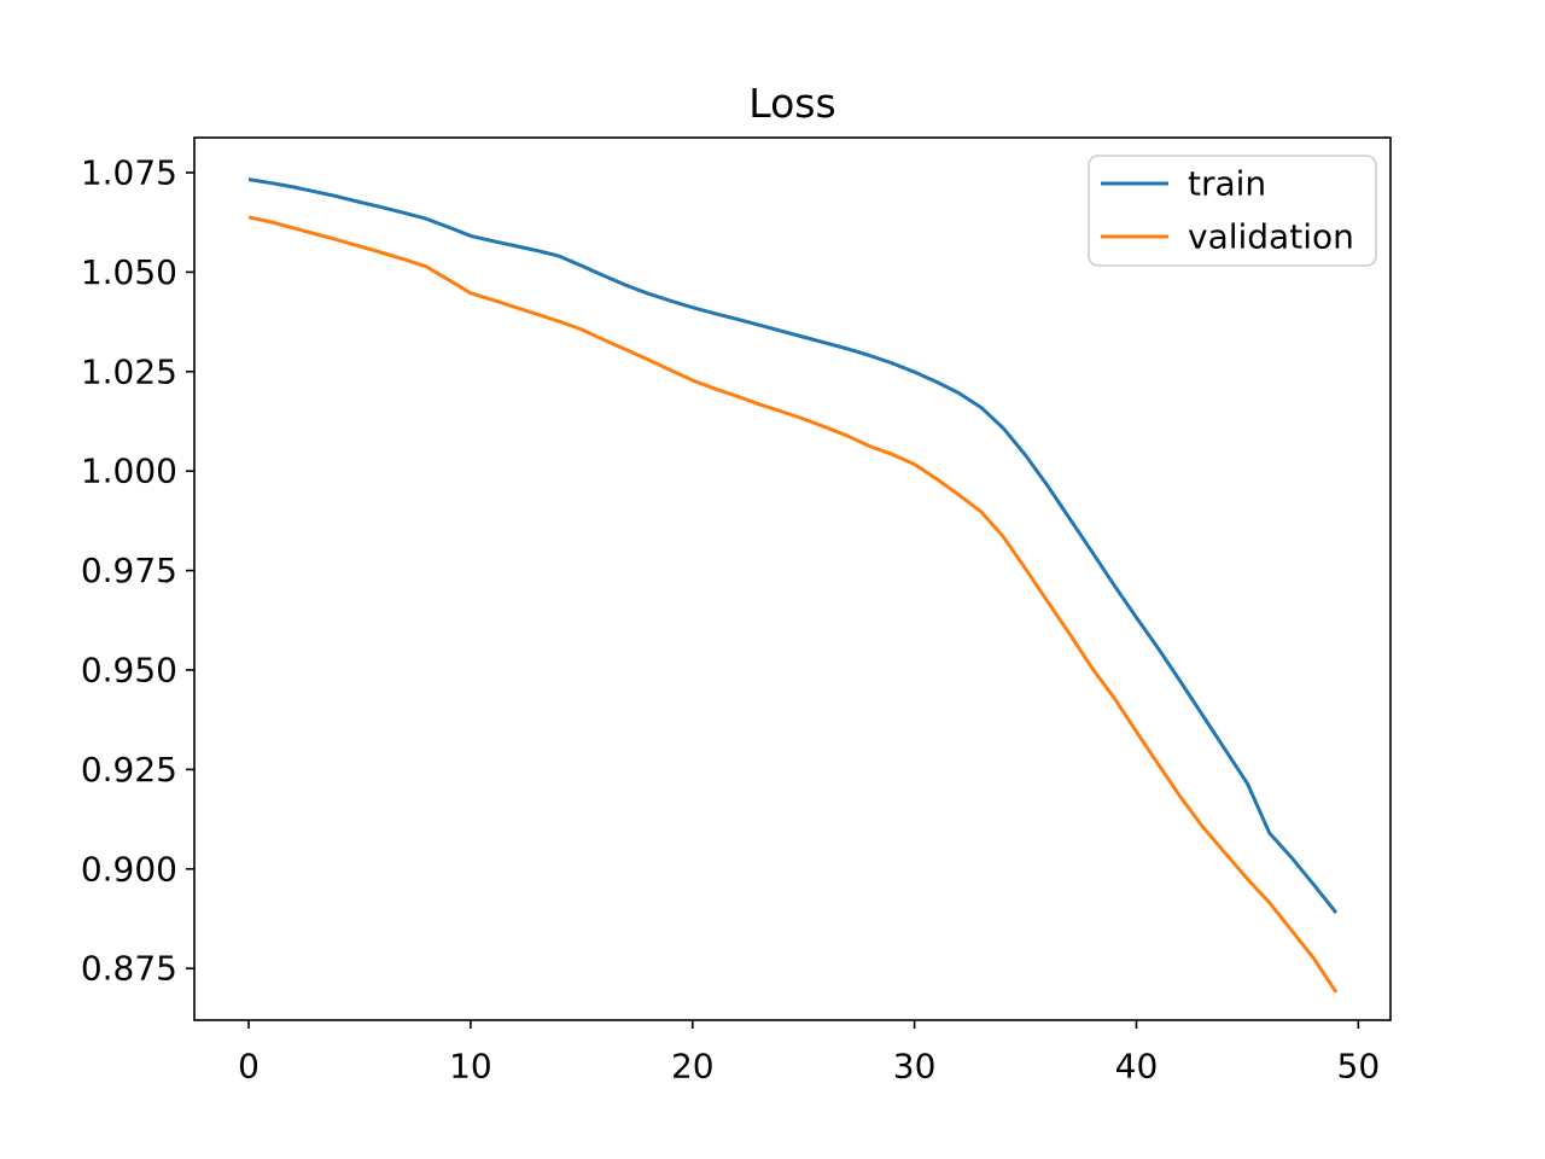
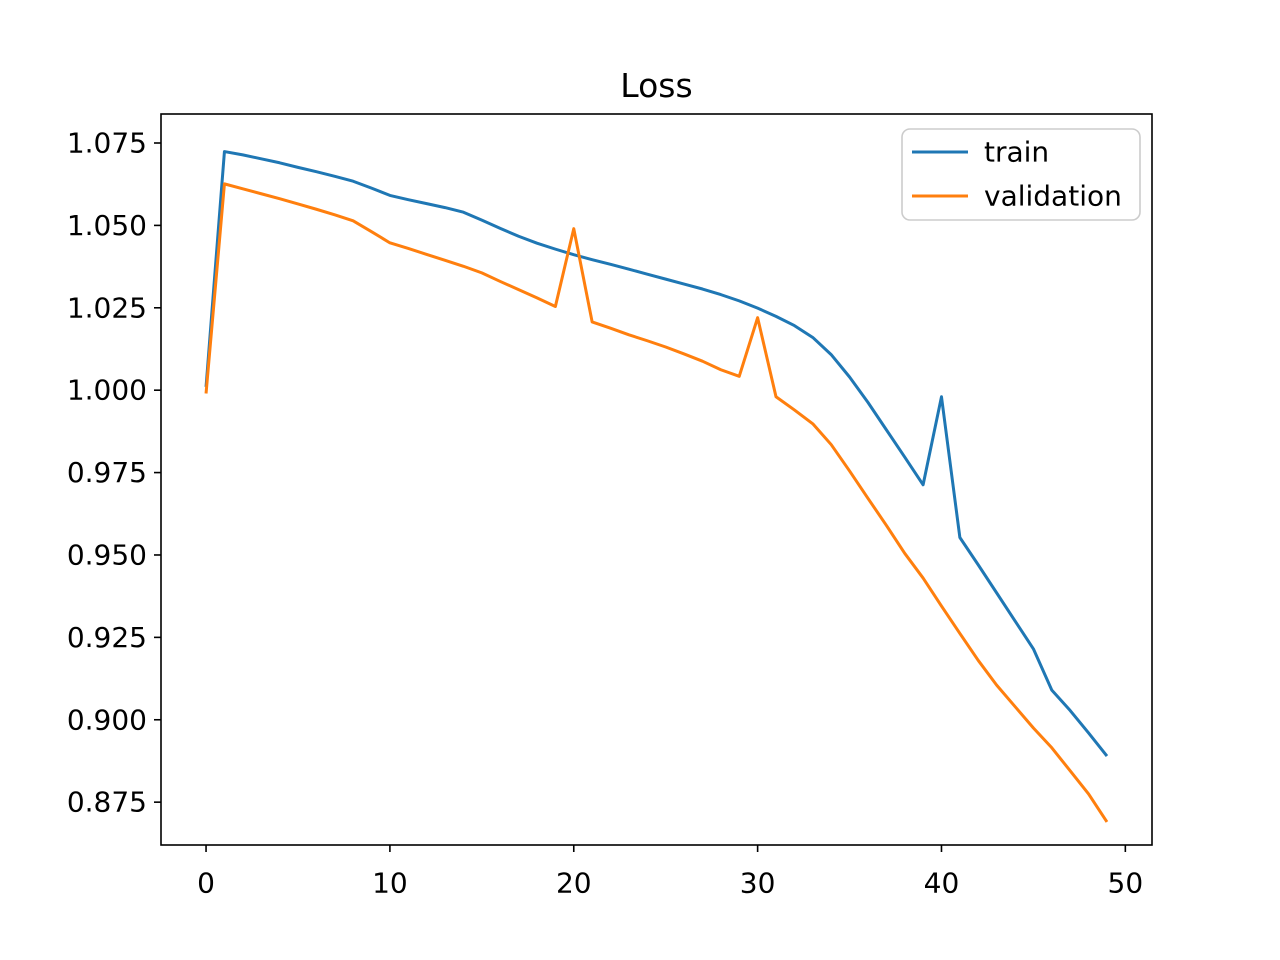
train/0: 1.073 -> 1.001
validation/0: 1.064 -> 0.999
validation/20: 1.023 -> 1.049
validation/30: 1.002 -> 1.022
train/40: 0.963 -> 0.998
